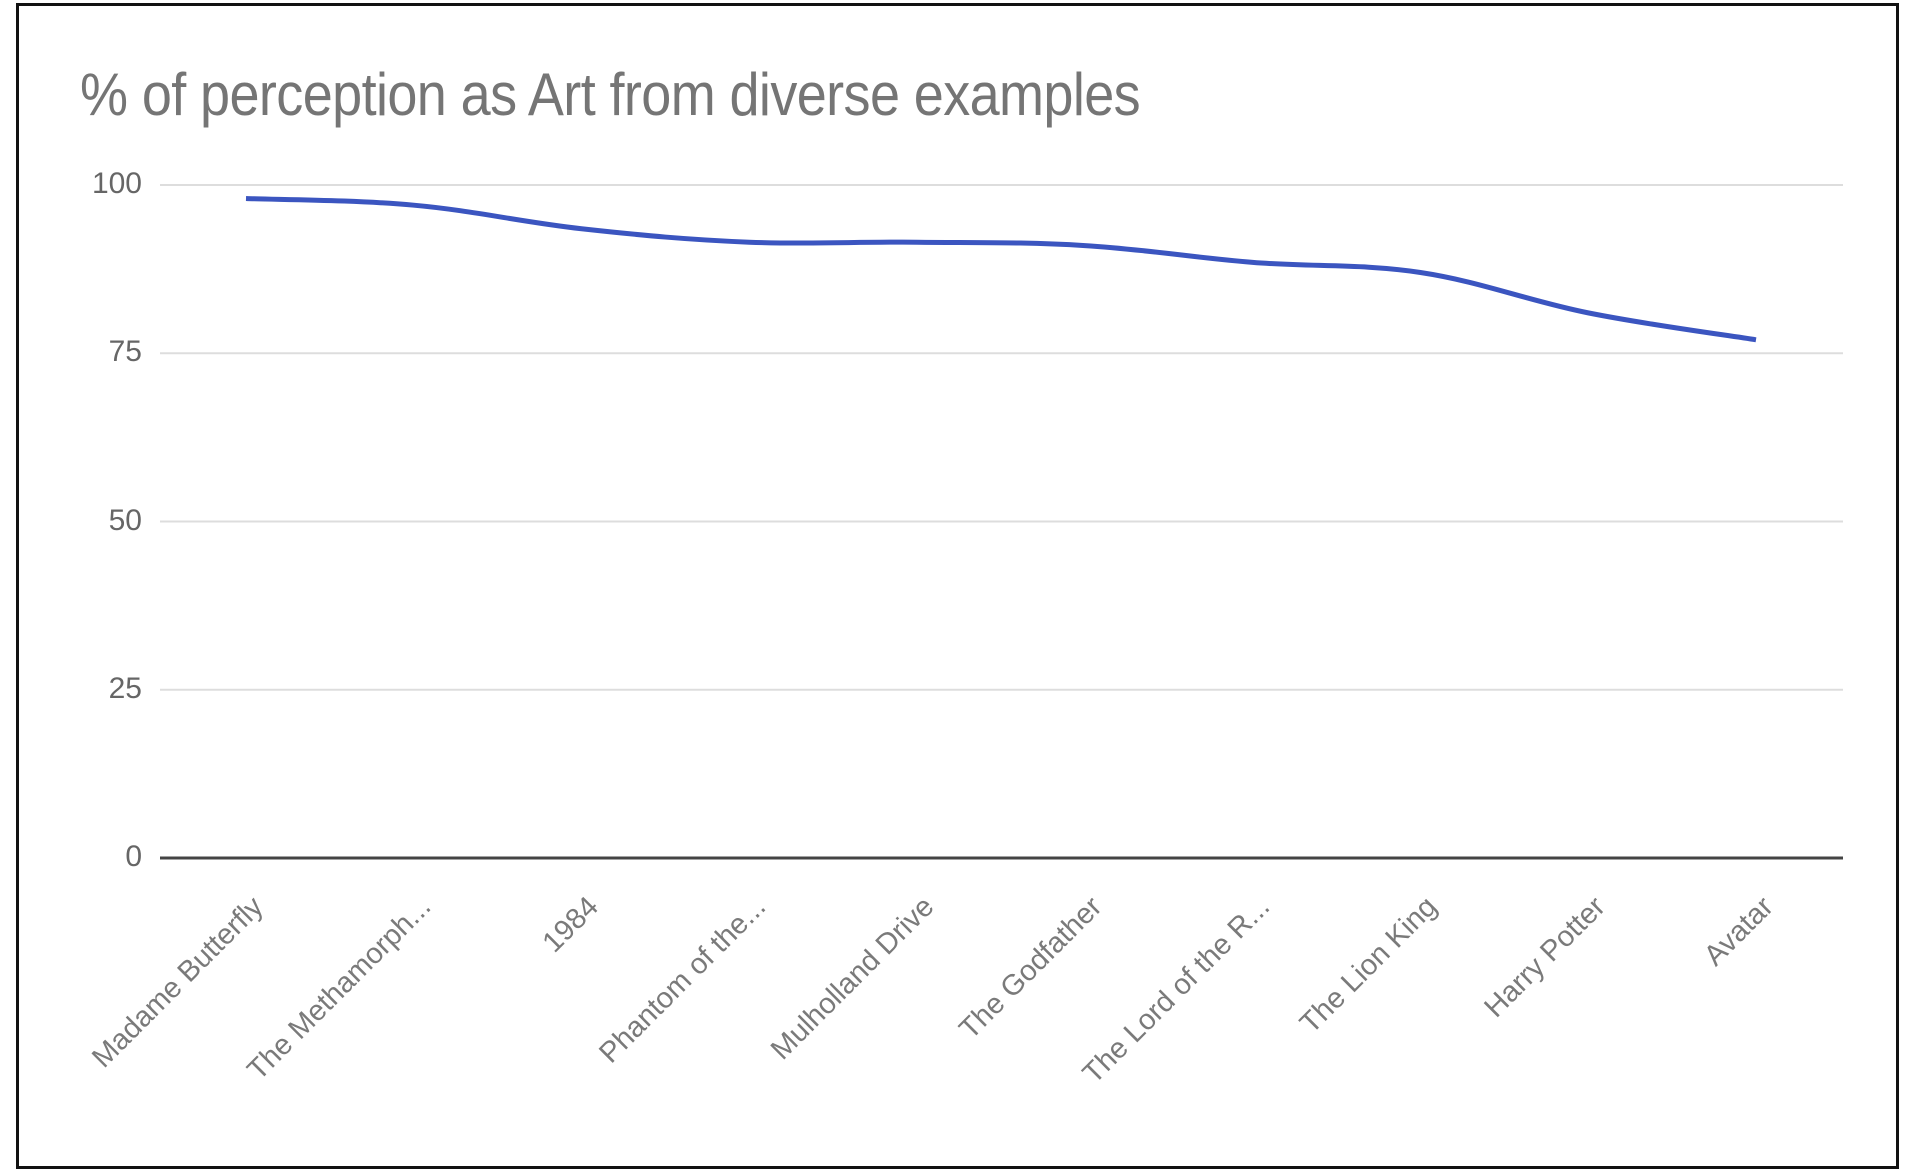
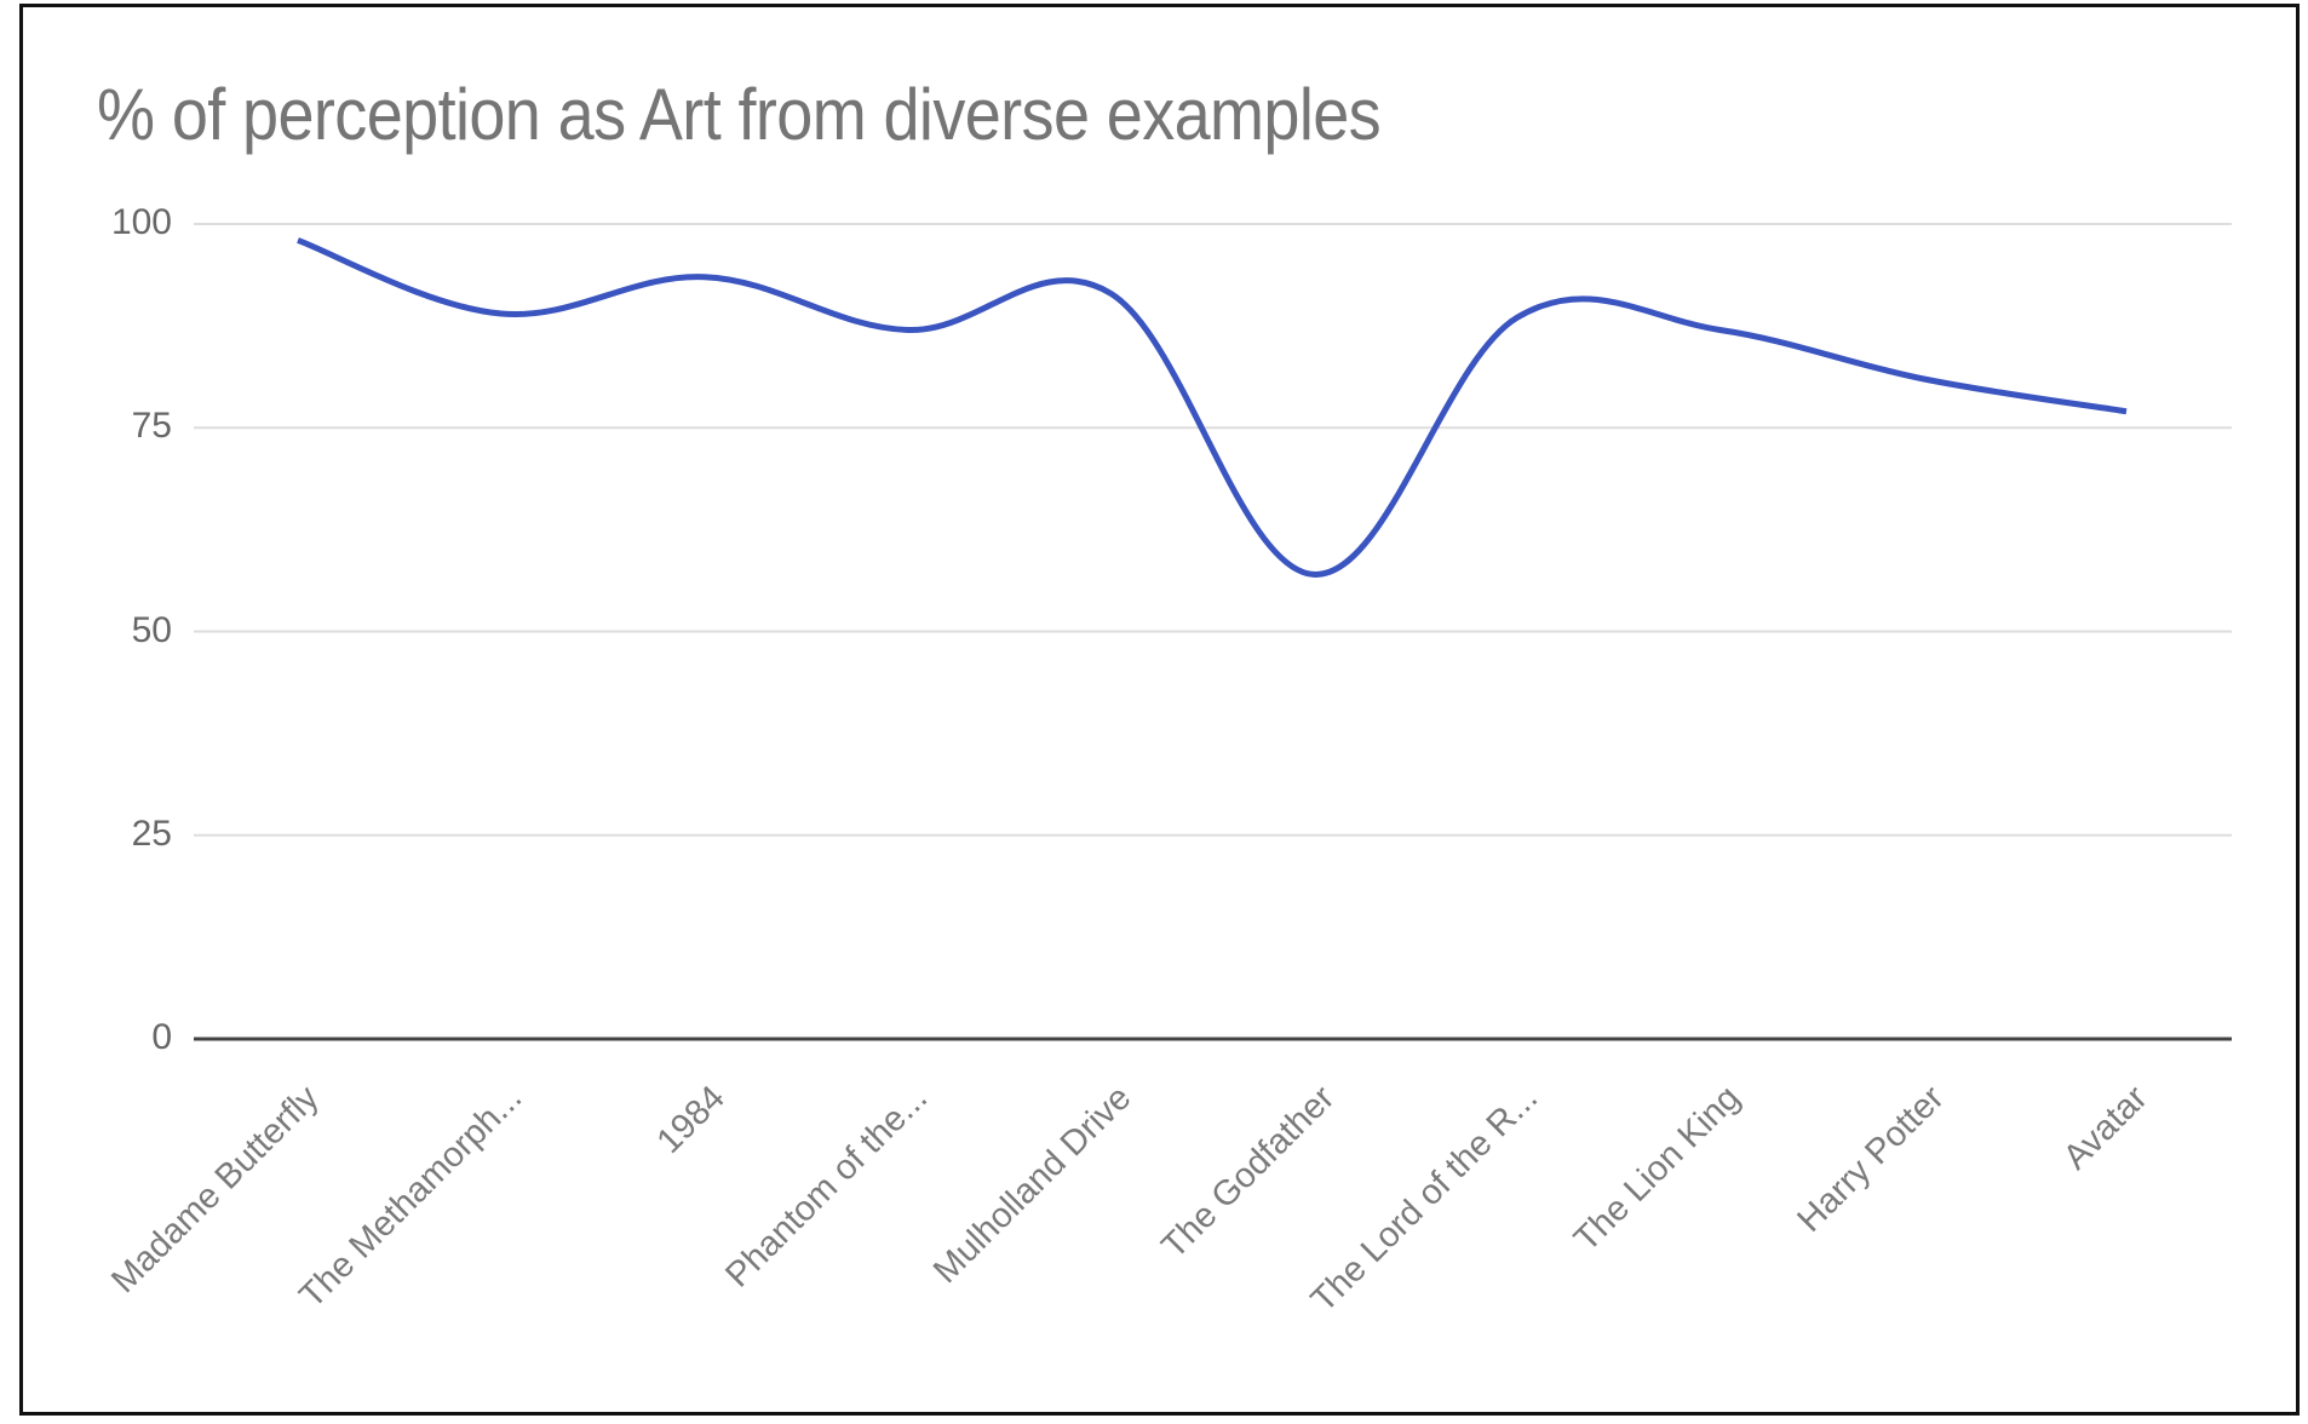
The Methamorph...: 97 -> 89
Phantom of the...: 92 -> 87
The Godfather: 91 -> 57
